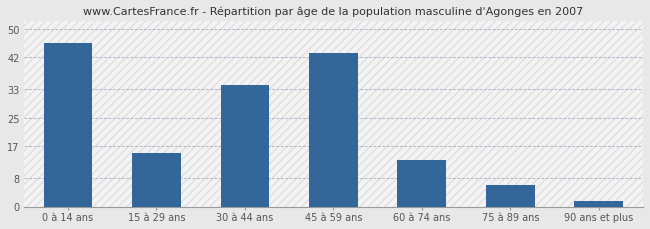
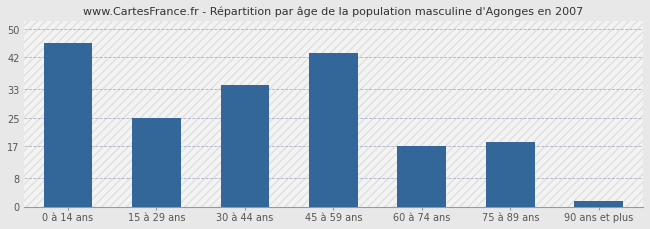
15 à 29 ans: 15.0 -> 25.0
60 à 74 ans: 13.0 -> 17.0
75 à 89 ans: 6.0 -> 18.0
